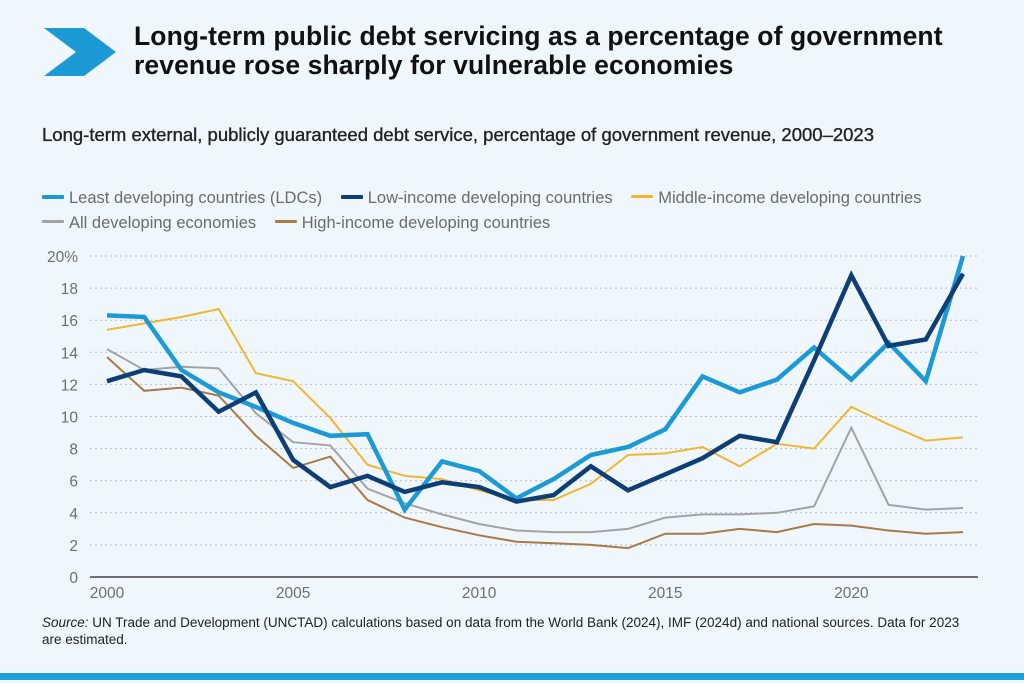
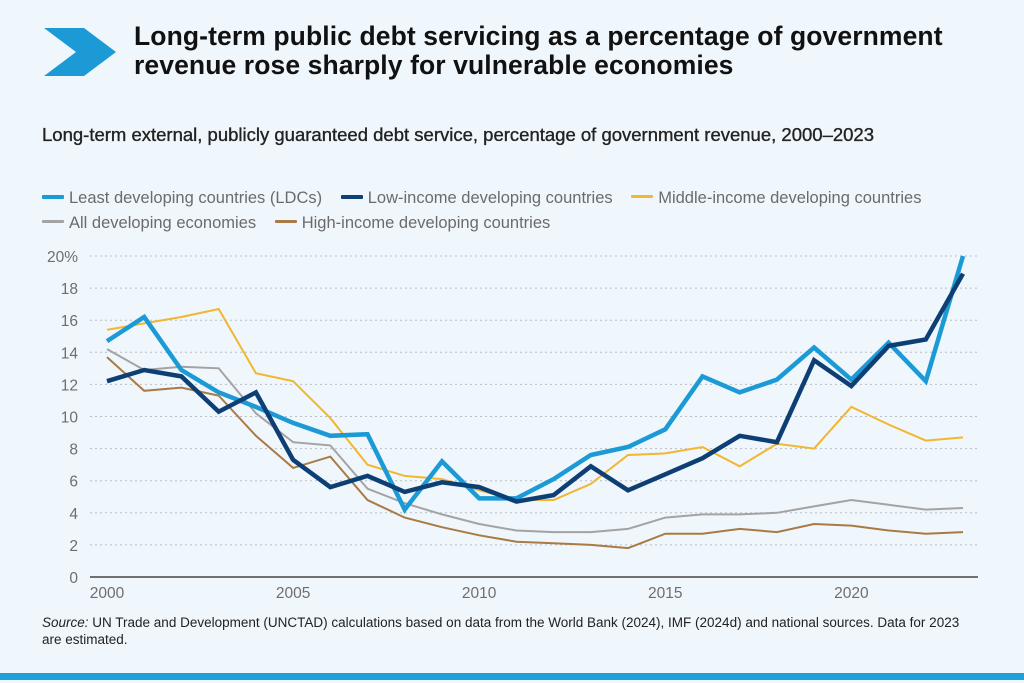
Least developing countries (LDCs)/2000: 16.3% -> 14.7%
Least developing countries (LDCs)/2010: 6.6% -> 4.9%
Low-income developing countries/2020: 18.8% -> 11.9%
All developing economies/2020: 9.3% -> 4.8%
